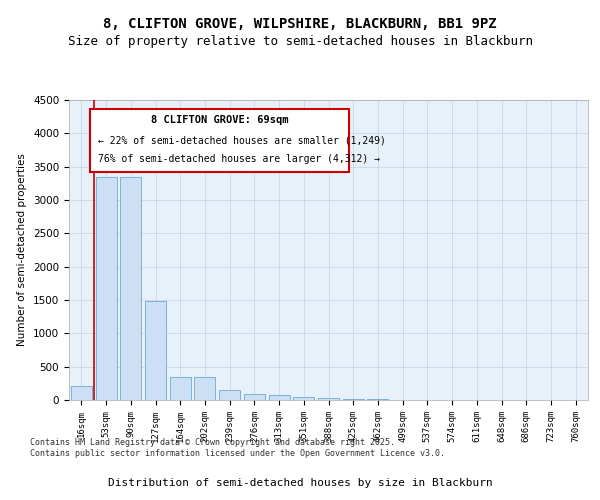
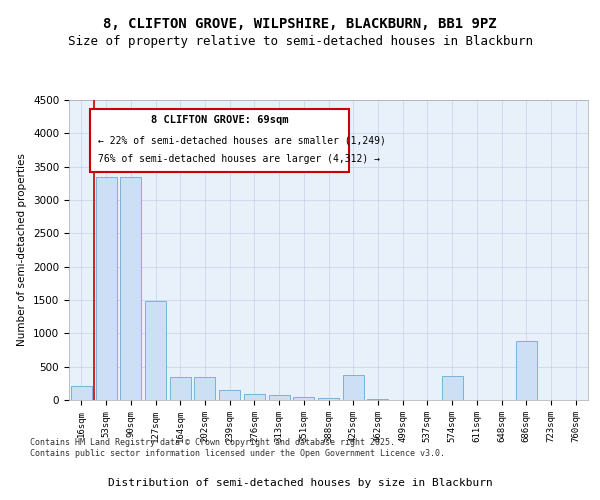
425sqm: 20 -> 380
574sqm: 0 -> 360
686sqm: 0 -> 880
